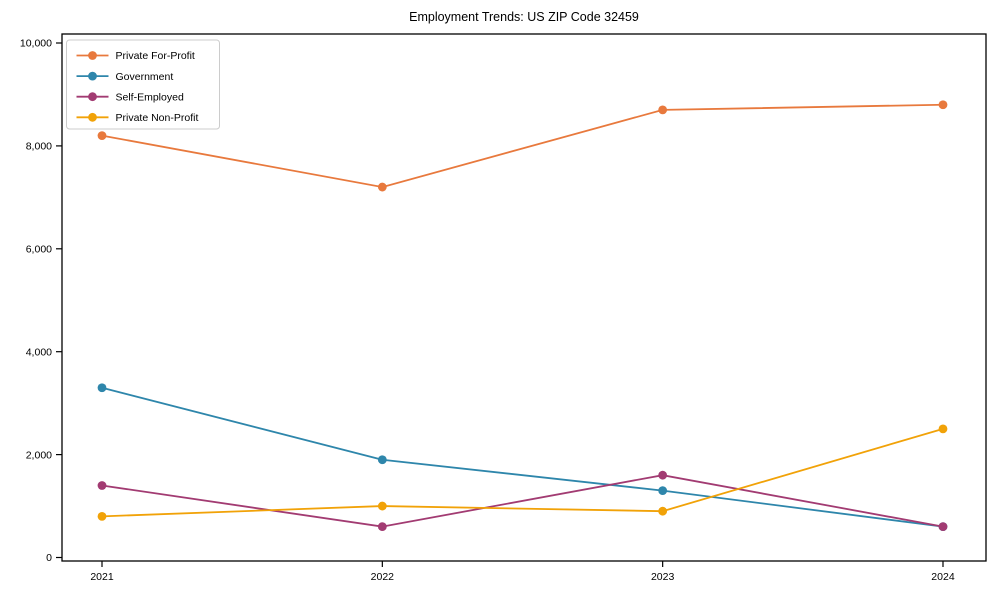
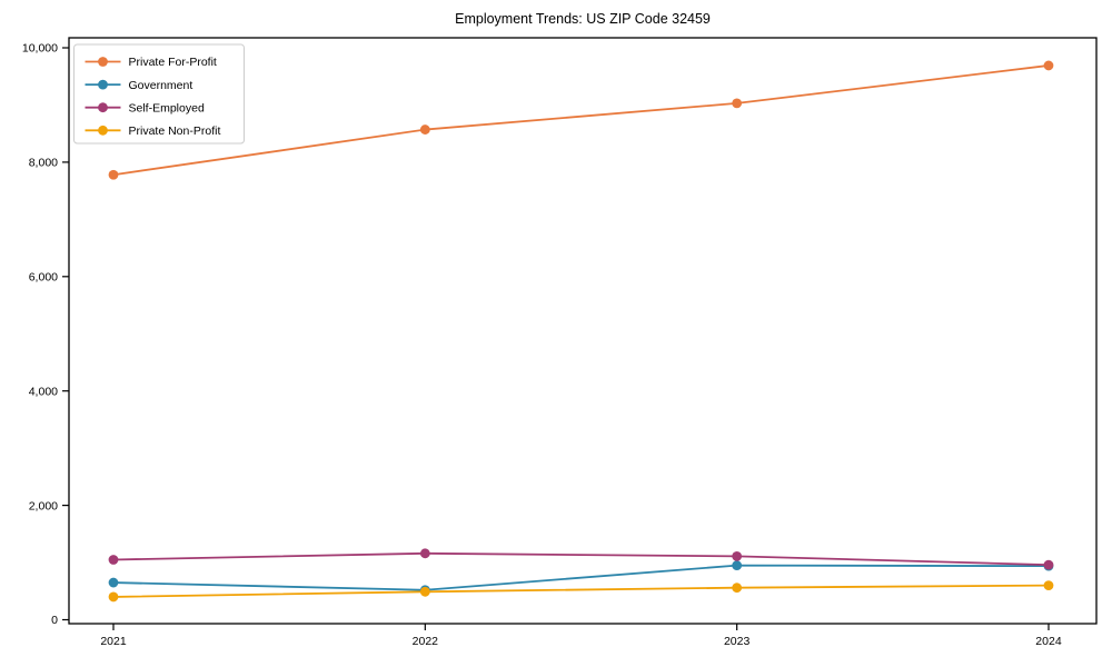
Private For-Profit/2021: 8200 -> 7800
Government/2021: 3300 -> 600
Self-Employed/2021: 1400 -> 1000
Private Non-Profit/2021: 800 -> 400
Private For-Profit/2022: 7200 -> 8600
Government/2022: 1900 -> 500
Self-Employed/2022: 600 -> 1200
Private Non-Profit/2022: 1000 -> 500
Private For-Profit/2023: 8700 -> 9000
Government/2023: 1300 -> 1000
Self-Employed/2023: 1600 -> 1100
Private Non-Profit/2023: 900 -> 600
Private For-Profit/2024: 8800 -> 9700
Government/2024: 600 -> 900
Self-Employed/2024: 600 -> 1000
Private Non-Profit/2024: 2500 -> 600
